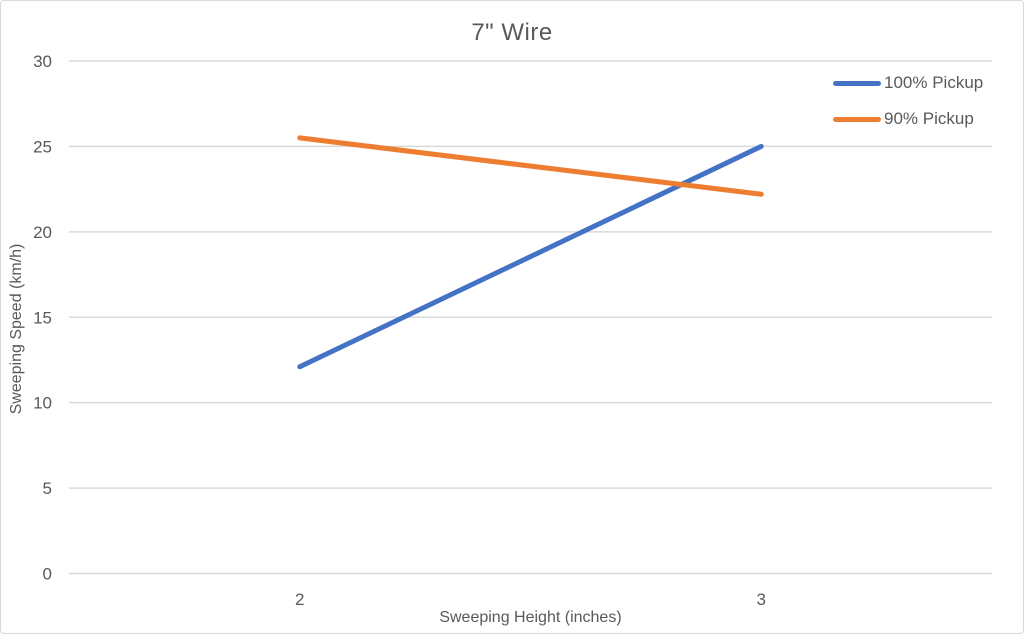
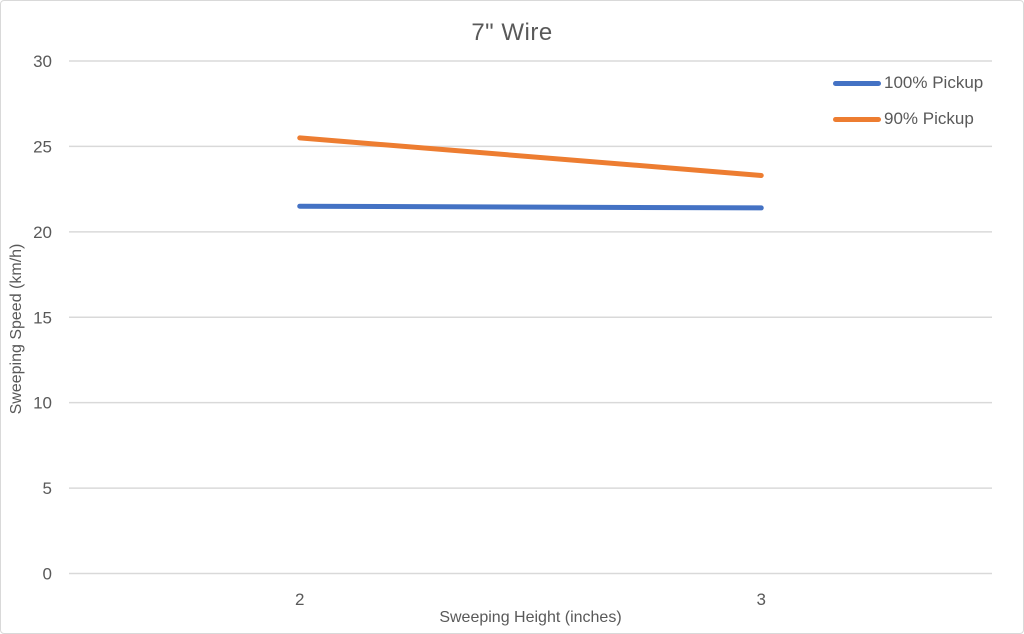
100% Pickup/2: 12.1 -> 21.5
100% Pickup/3: 25.0 -> 21.4
90% Pickup/3: 22.2 -> 23.3
